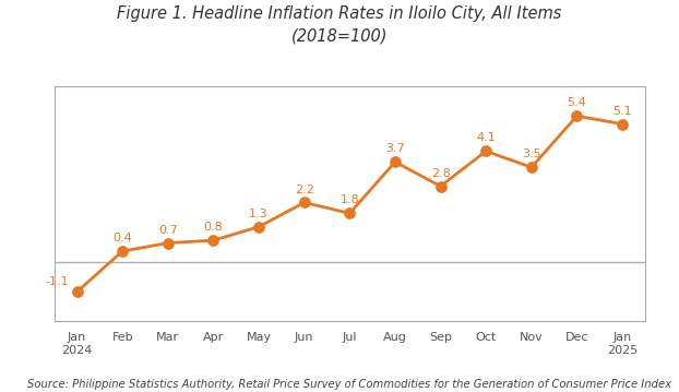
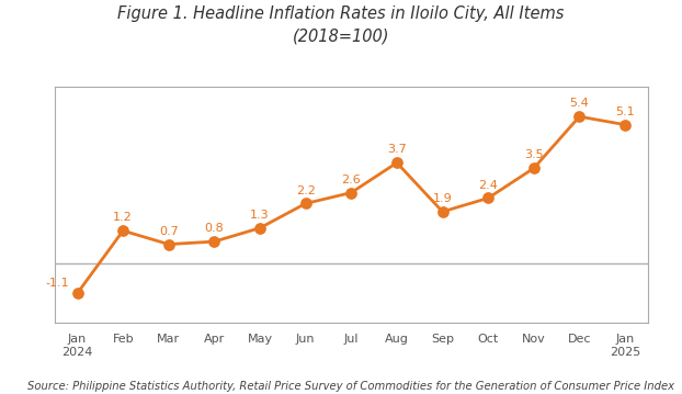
Feb: 0.4 -> 1.2
Jul: 1.8 -> 2.6
Sep: 2.8 -> 1.9
Oct: 4.1 -> 2.4
